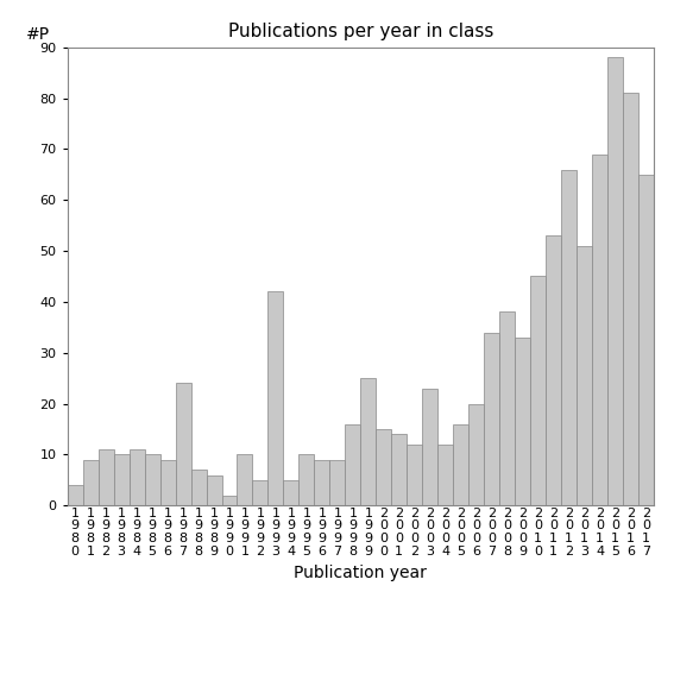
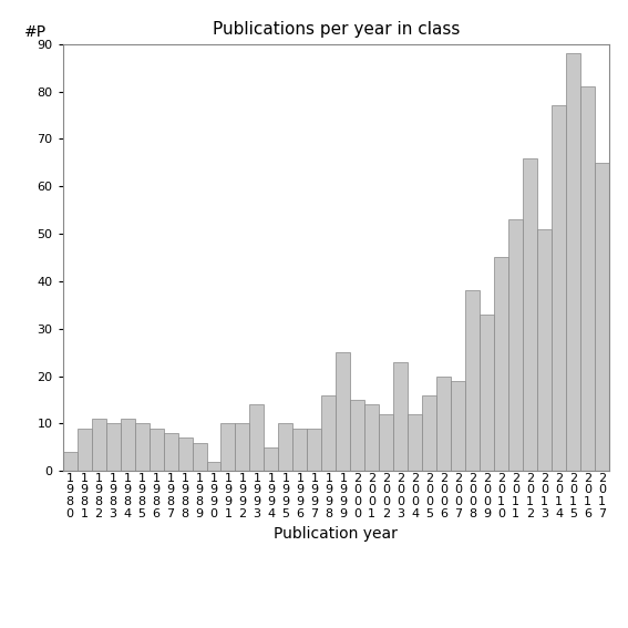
1 9 8 7: 24 -> 8
1 9 9 2: 5 -> 10
1 9 9 3: 42 -> 14
2 0 0 7: 34 -> 19
2 0 1 4: 69 -> 77
